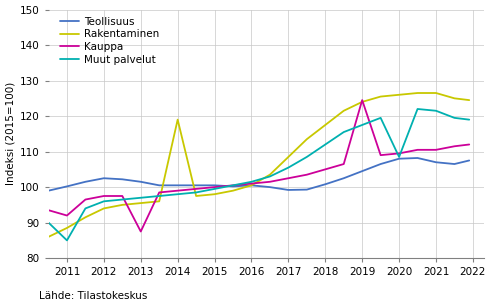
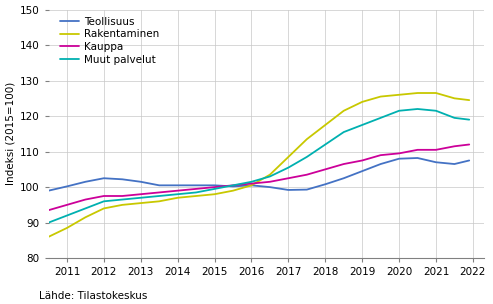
Kauppa/2011: 92.0 -> 95.0
Muut palvelut/2011: 85.0 -> 92.0
Kauppa/2013: 87.5 -> 98.0
Rakentaminen/2014: 119.0 -> 97.0
Kauppa/2019: 124.5 -> 107.5
Muut palvelut/2020: 108.5 -> 121.5
